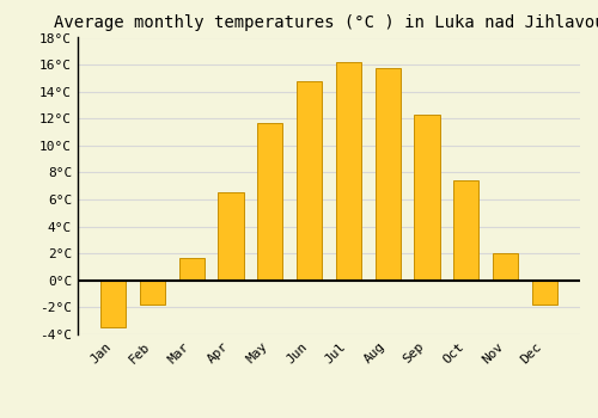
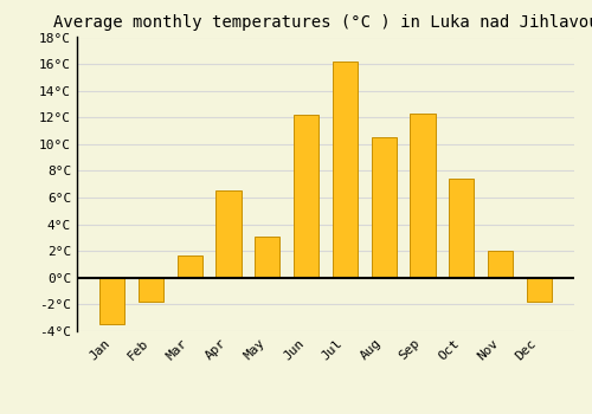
May: 11.7°C -> 3.1°C
Jun: 14.8°C -> 12.2°C
Aug: 15.7°C -> 10.5°C
